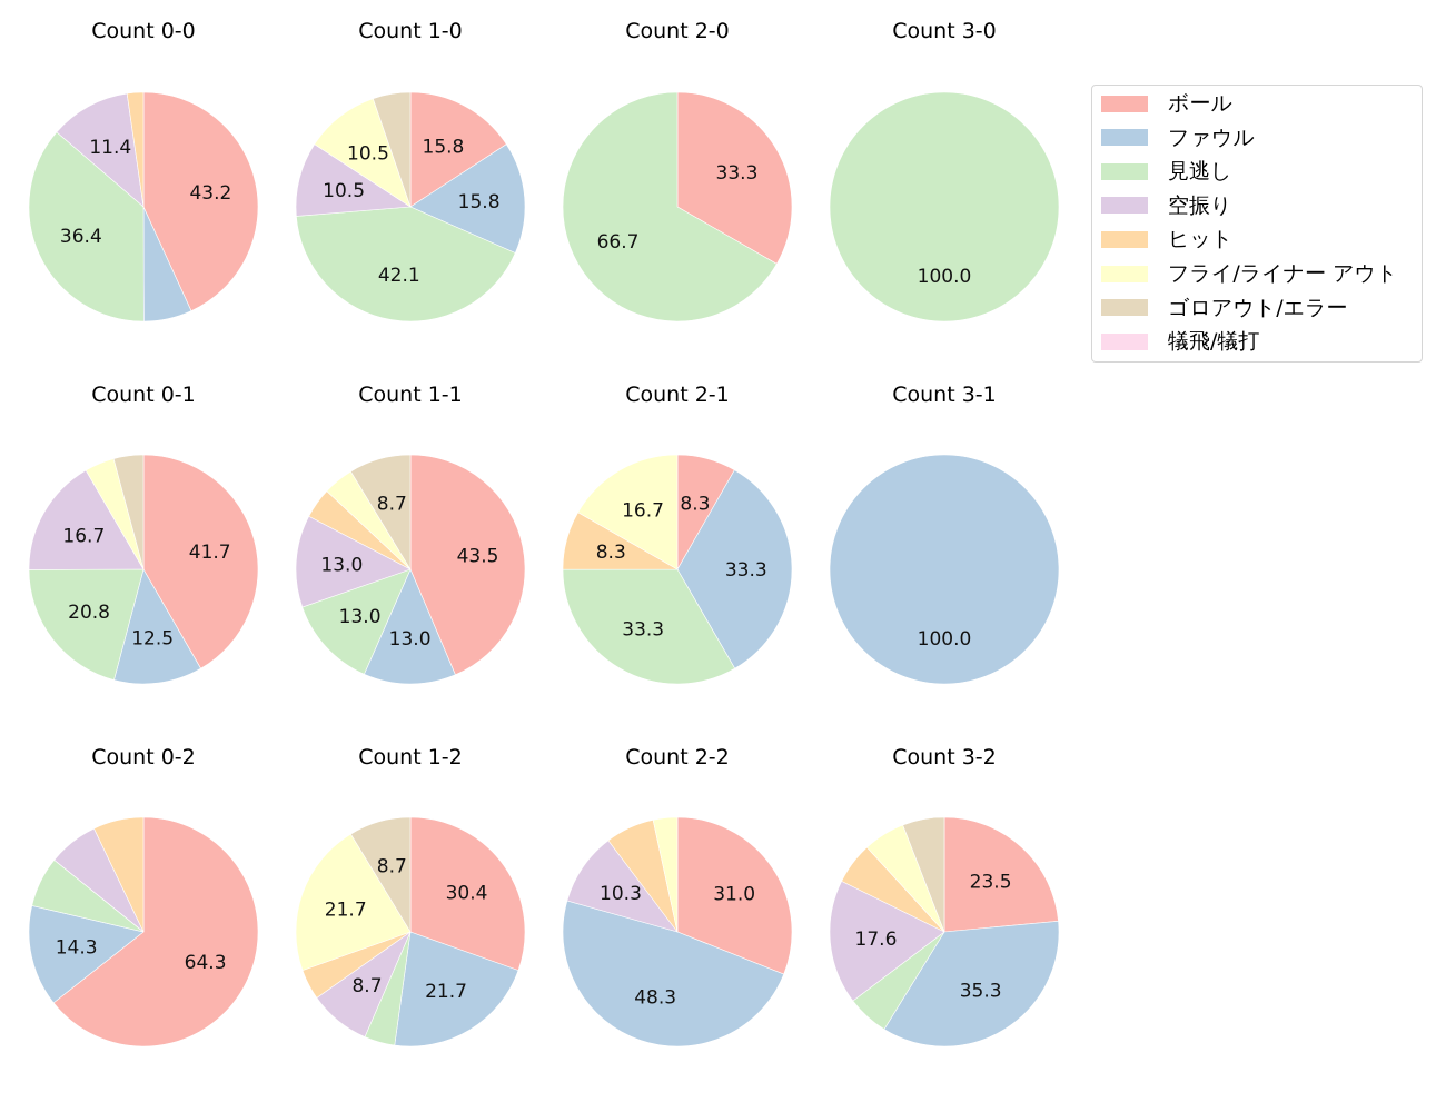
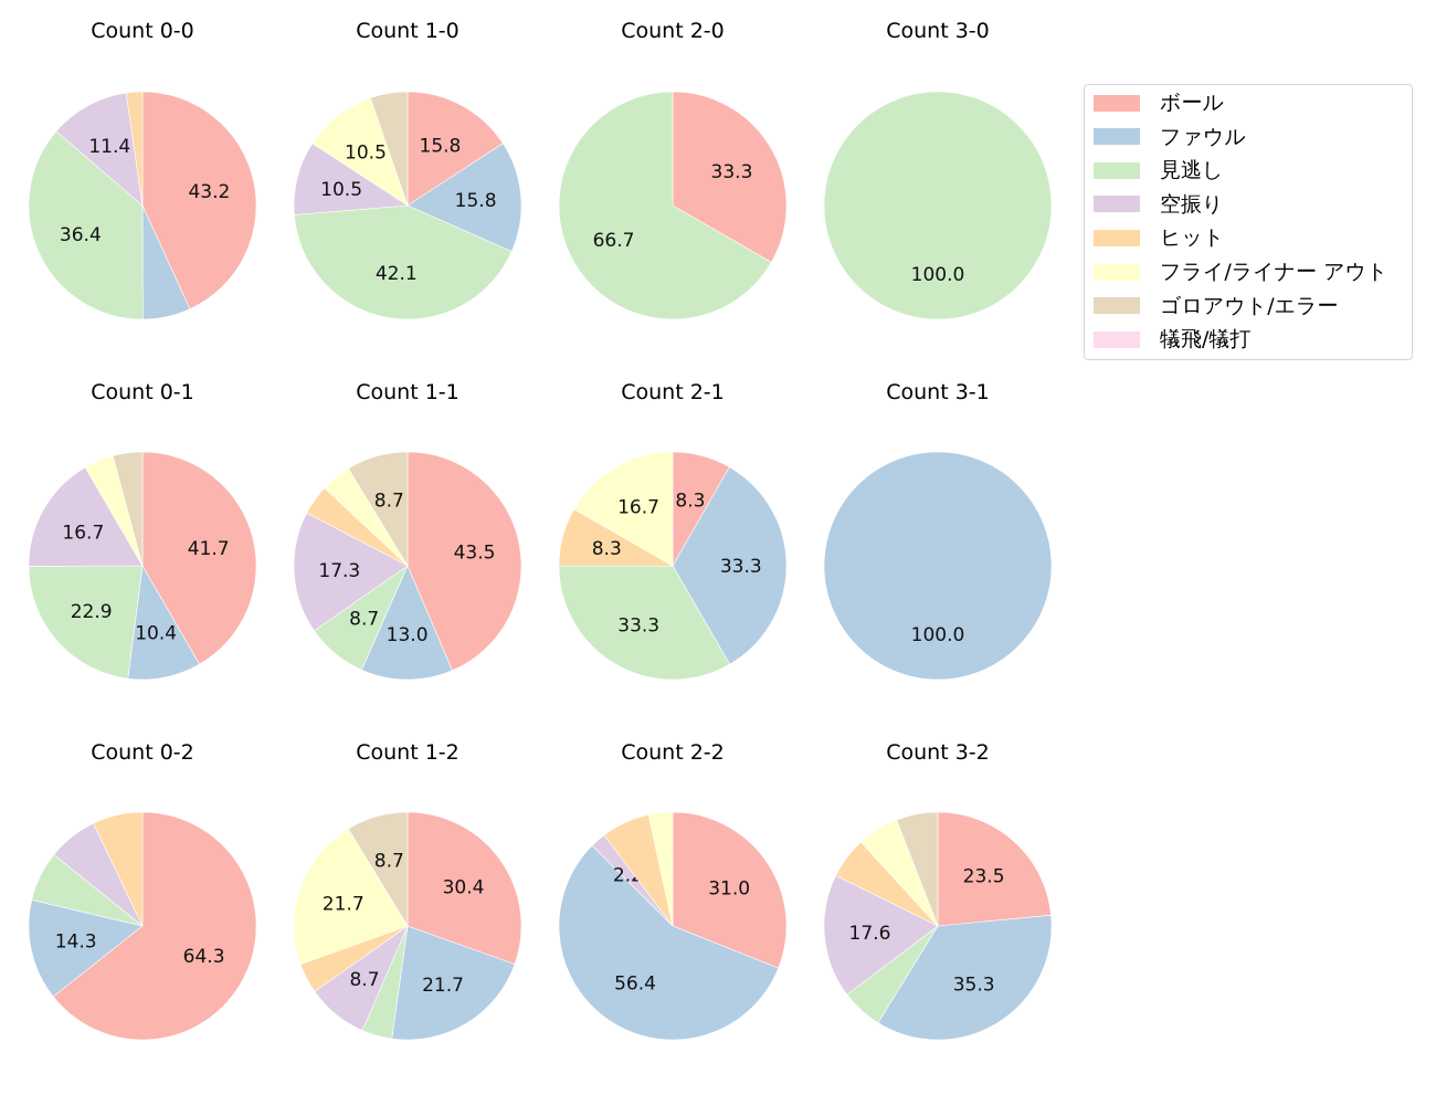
Count 0-1/ファウル: 12.5 -> 10.4
Count 0-1/見逃し: 20.8 -> 22.9
Count 1-1/見逃し: 13.0 -> 8.7
Count 1-1/空振り: 13.0 -> 17.3
Count 2-2/ファウル: 48.3 -> 56.4
Count 2-2/空振り: 10.3 -> 2.2
